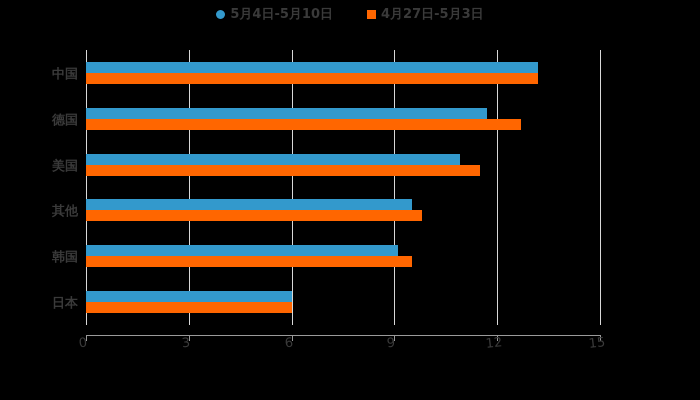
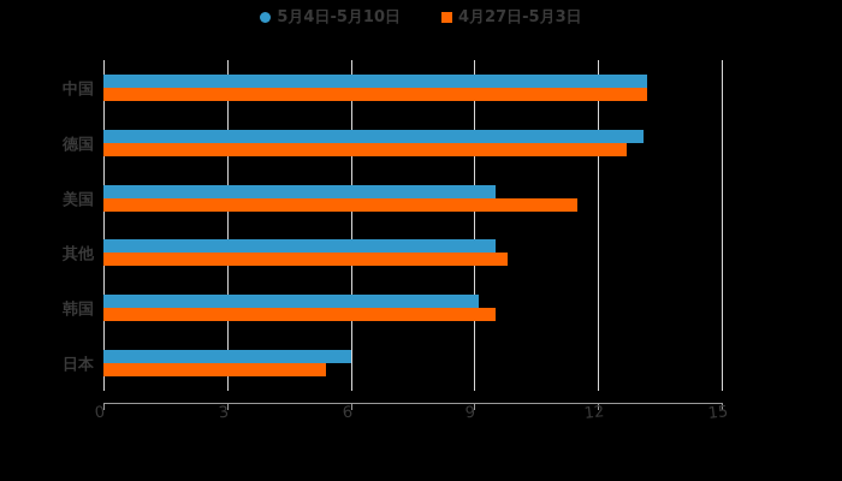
5月4日-5月10日/德国: 11.7 -> 13.1
5月4日-5月10日/美国: 10.9 -> 9.5
4月27日-5月3日/日本: 6.0 -> 5.4
